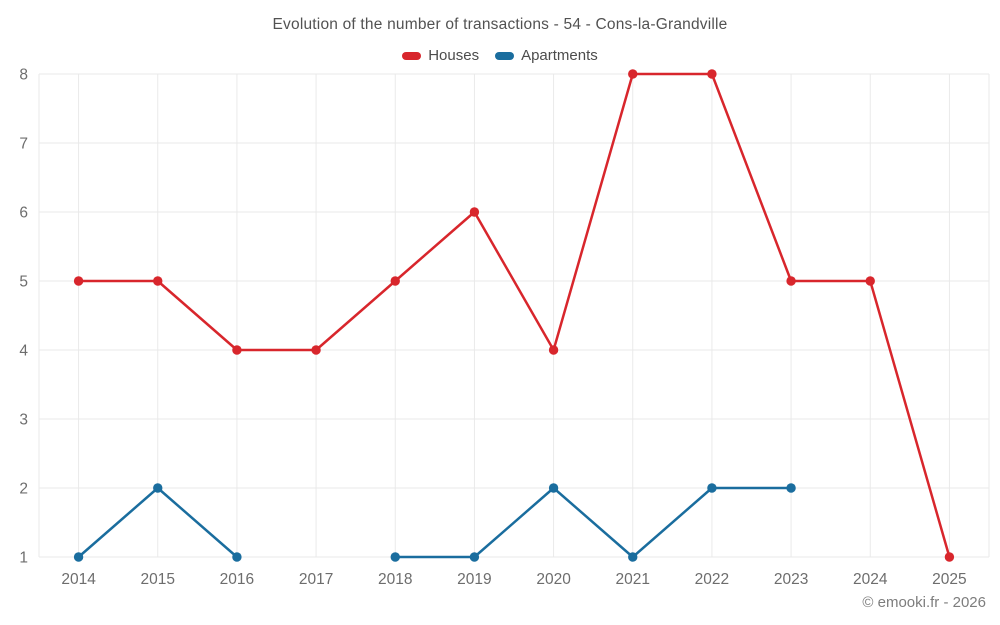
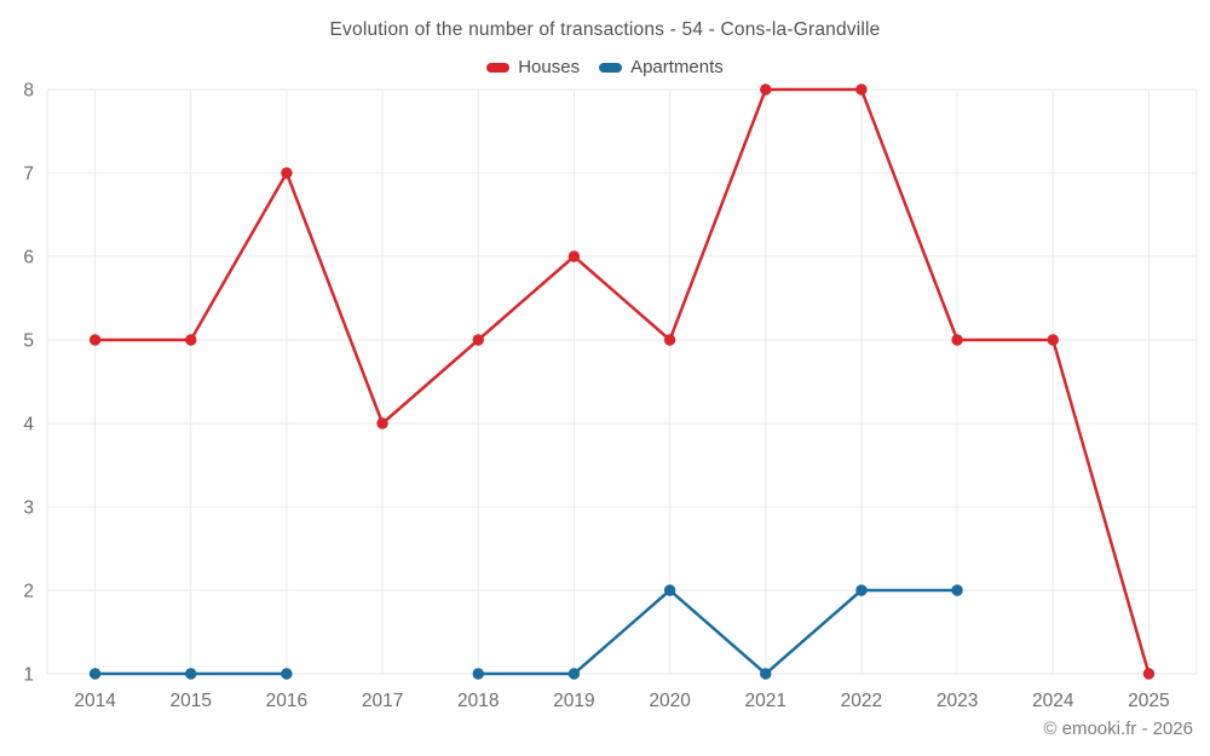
Apartments/2015: 2 -> 1
Houses/2016: 4 -> 7
Houses/2020: 4 -> 5
